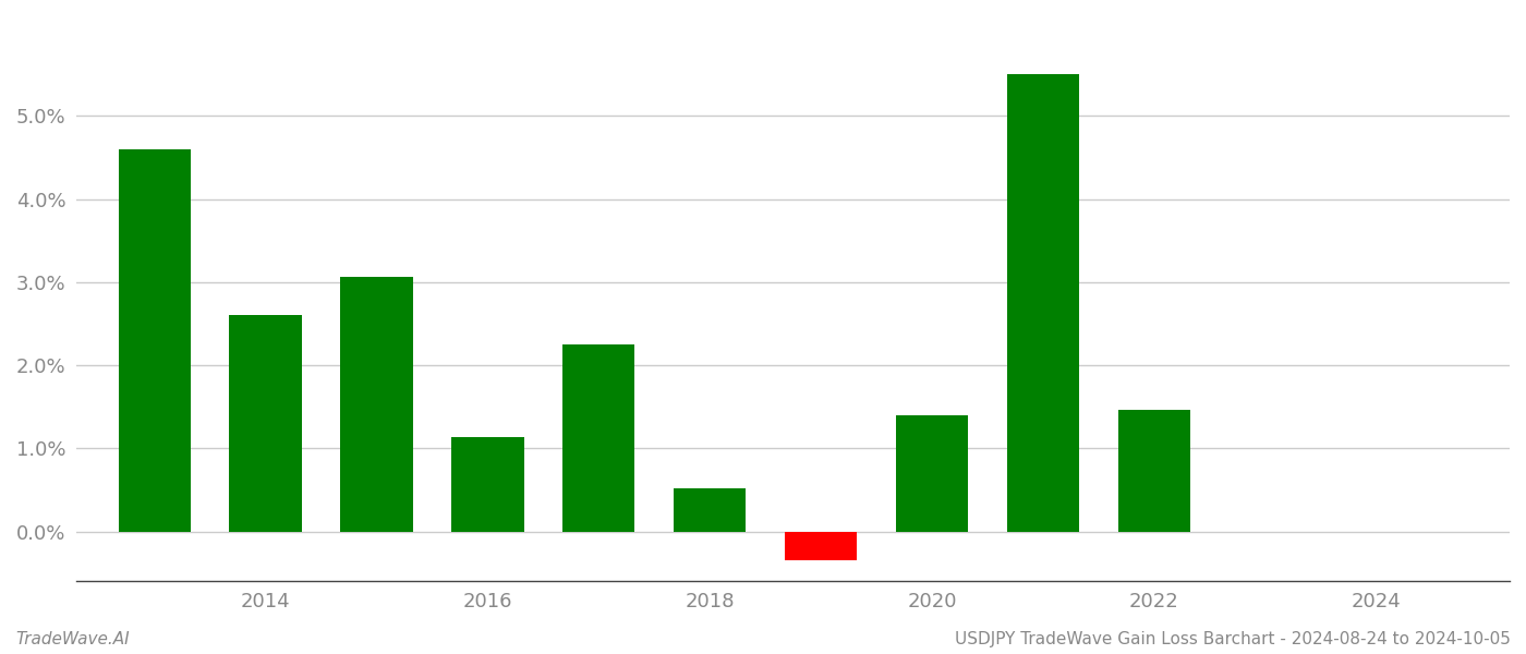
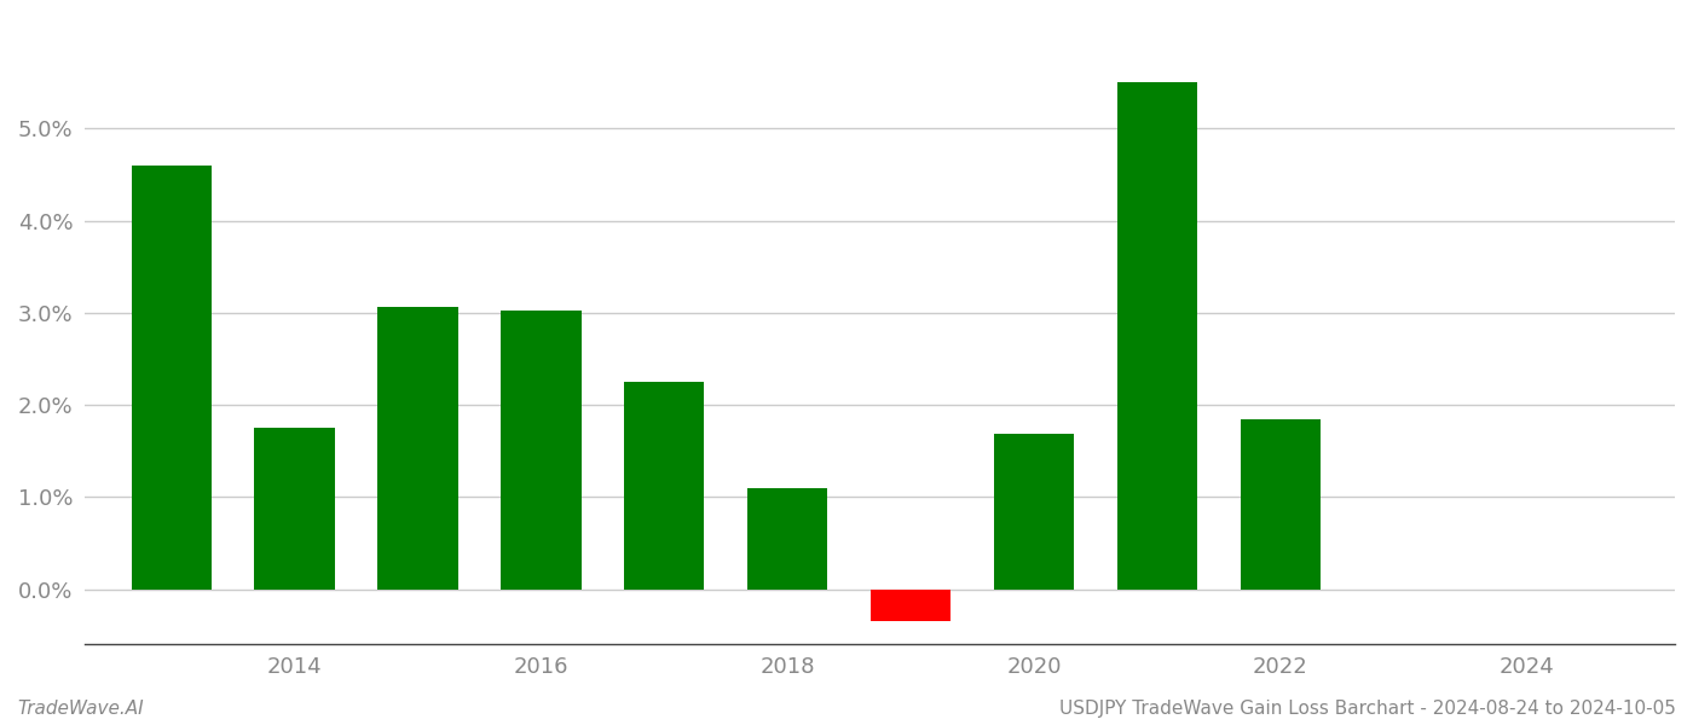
2014: 2.60% -> 1.75%
2016: 1.14% -> 3.02%
2018: 0.52% -> 1.09%
2020: 1.40% -> 1.69%
2022: 1.46% -> 1.85%
